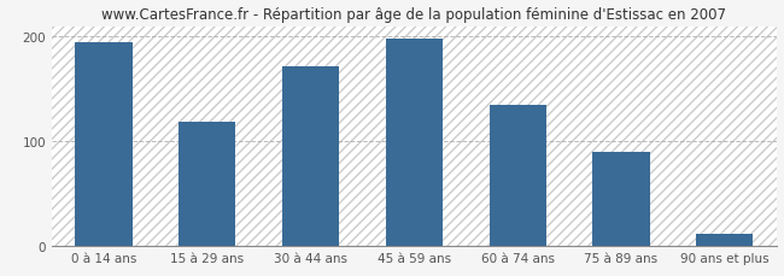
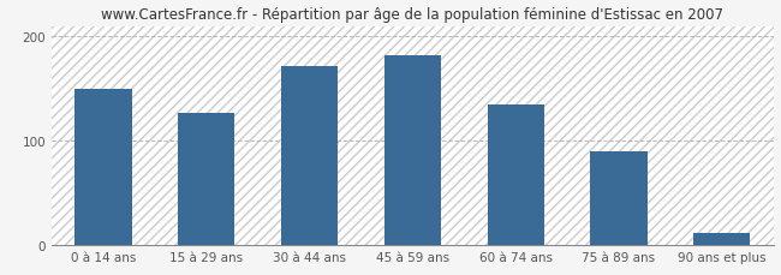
0 à 14 ans: 194 -> 150
15 à 29 ans: 118 -> 127
45 à 59 ans: 198 -> 182
